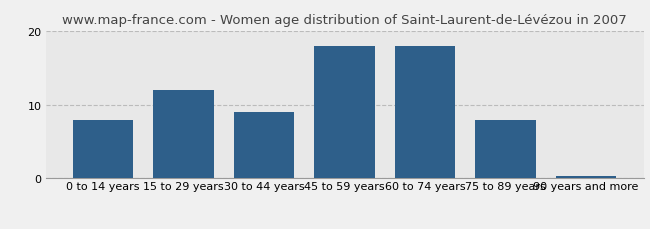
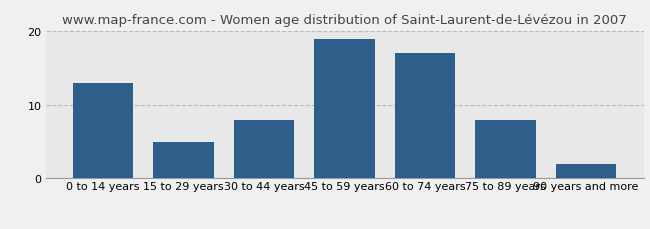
0 to 14 years: 8.0 -> 13.0
15 to 29 years: 12.0 -> 5.0
30 to 44 years: 9.0 -> 8.0
45 to 59 years: 18.0 -> 19.0
60 to 74 years: 18.0 -> 17.0
90 years and more: 0.3 -> 2.0
